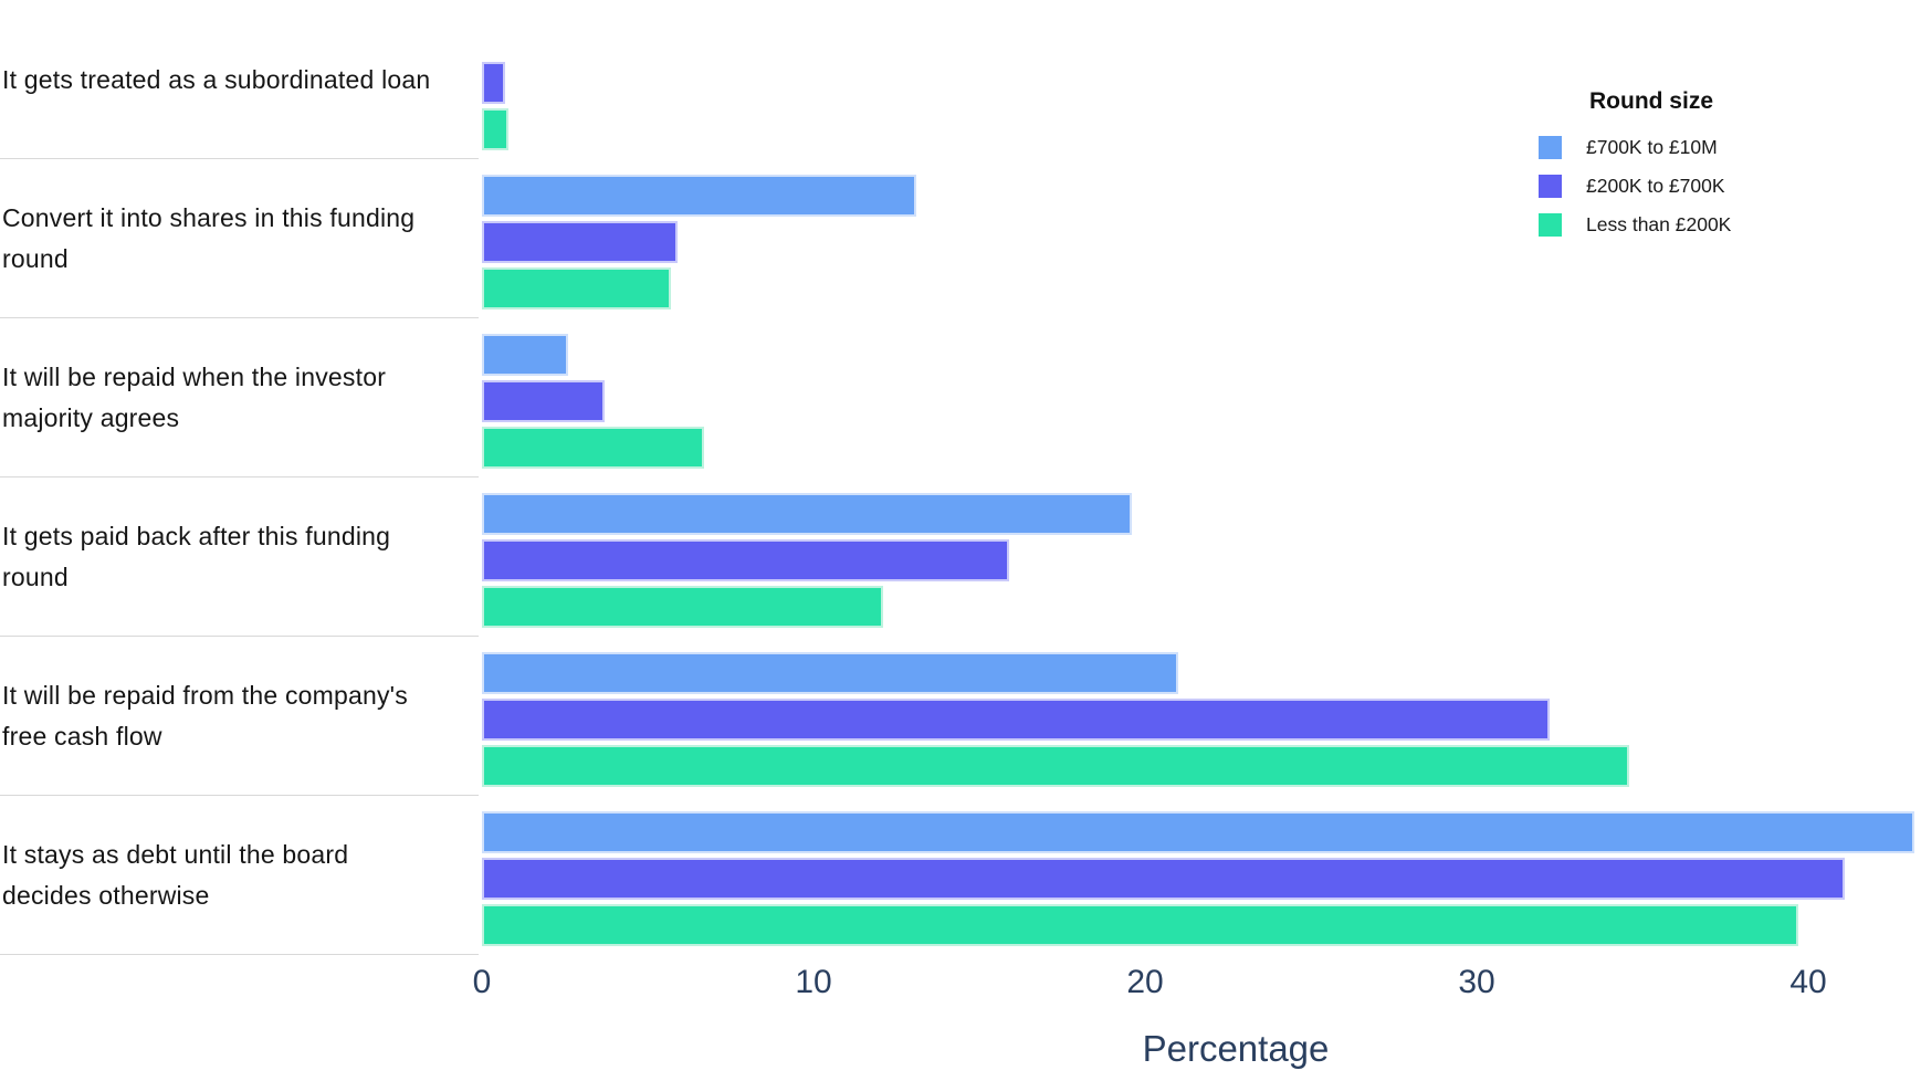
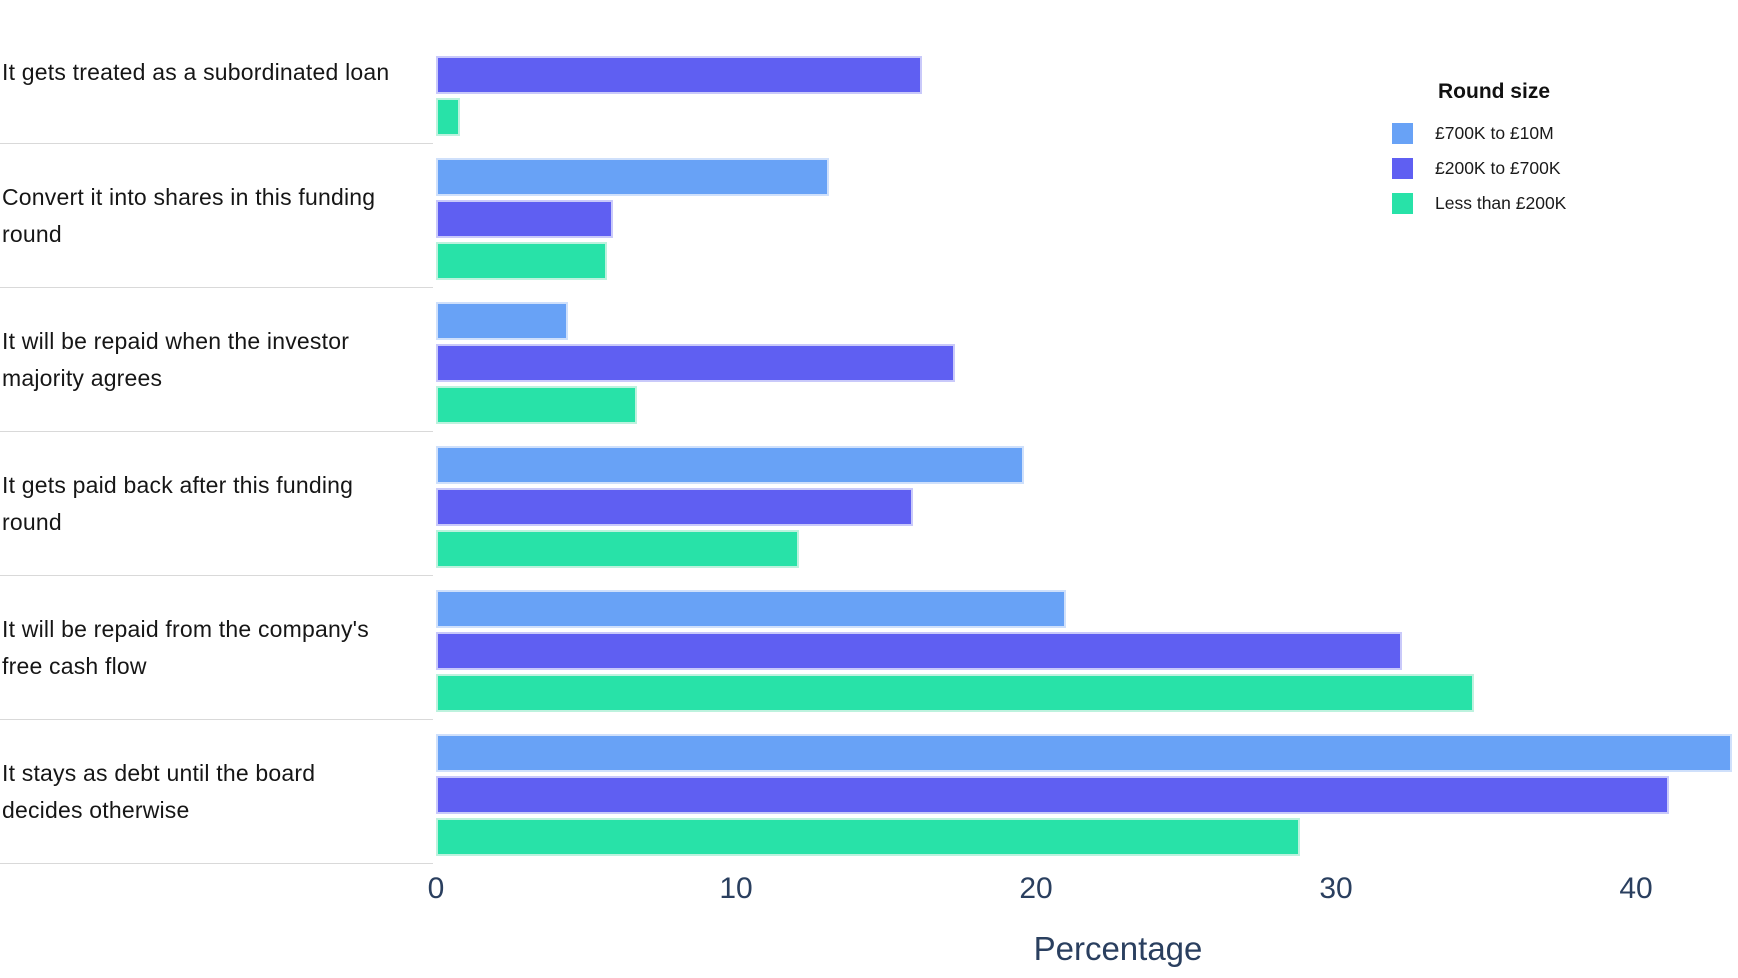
£200K to £700K/It gets treated as a subordinated loan: 0.7 -> 16.2
£700K to £10M/It will be repaid when the investor majority agrees: 2.6 -> 4.4
£200K to £700K/It will be repaid when the investor majority agrees: 3.7 -> 17.3
Less than £200K/It stays as debt until the board decides otherwise: 39.7 -> 28.8
